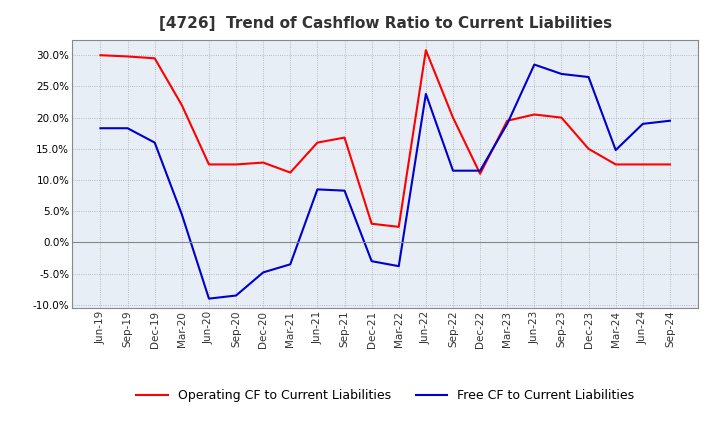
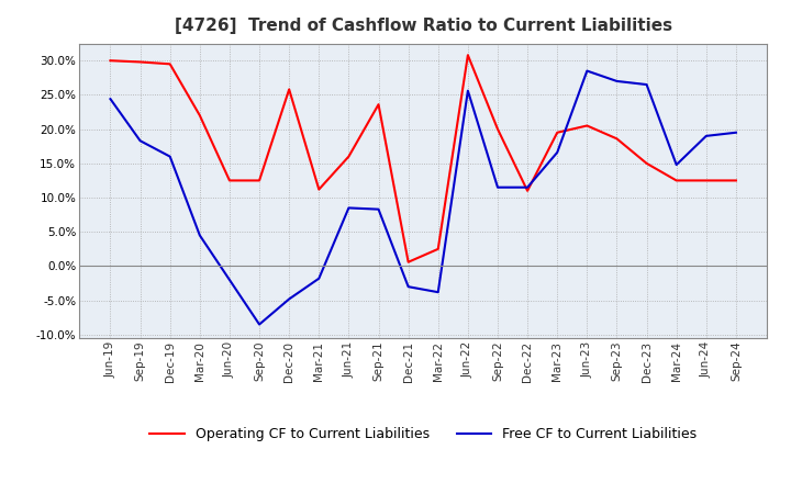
Free CF to Current Liabilities/Jun-19: 18.3% -> 24.4%
Free CF to Current Liabilities/Jun-20: -9.0% -> -2.0%
Operating CF to Current Liabilities/Dec-20: 12.8% -> 25.8%
Free CF to Current Liabilities/Mar-21: -3.5% -> -1.8%
Operating CF to Current Liabilities/Sep-21: 16.8% -> 23.6%
Operating CF to Current Liabilities/Dec-21: 3.0% -> 0.6%
Free CF to Current Liabilities/Jun-22: 23.8% -> 25.6%
Free CF to Current Liabilities/Mar-23: 19.0% -> 16.6%
Operating CF to Current Liabilities/Sep-23: 20.0% -> 18.6%
